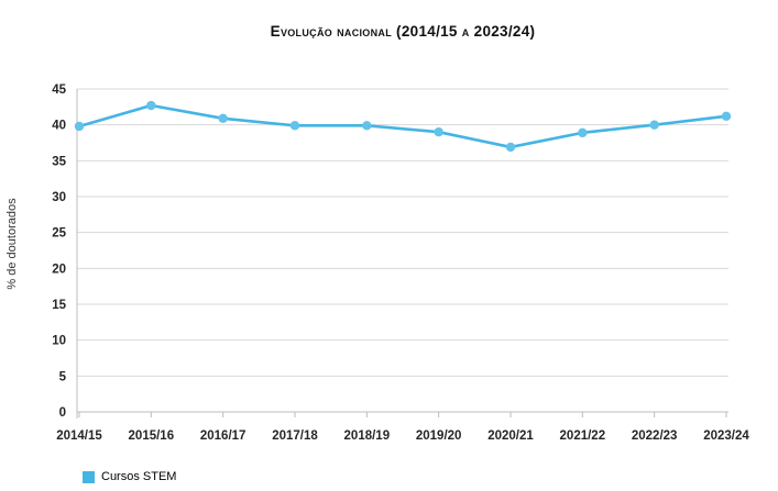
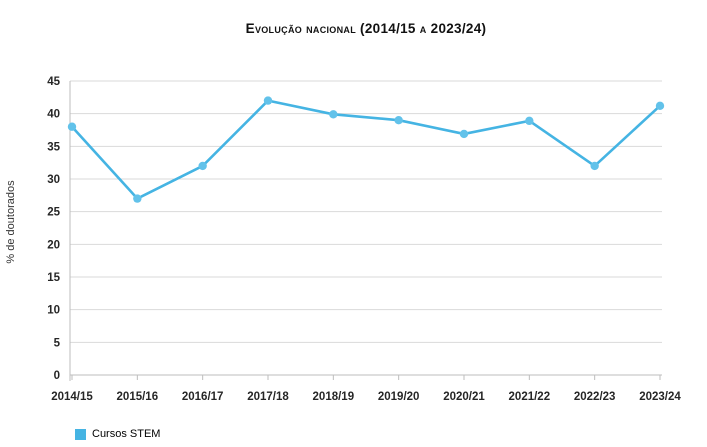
2014/15: 40 -> 38
2015/16: 43 -> 27
2016/17: 41 -> 32
2017/18: 40 -> 42
2022/23: 40 -> 32
